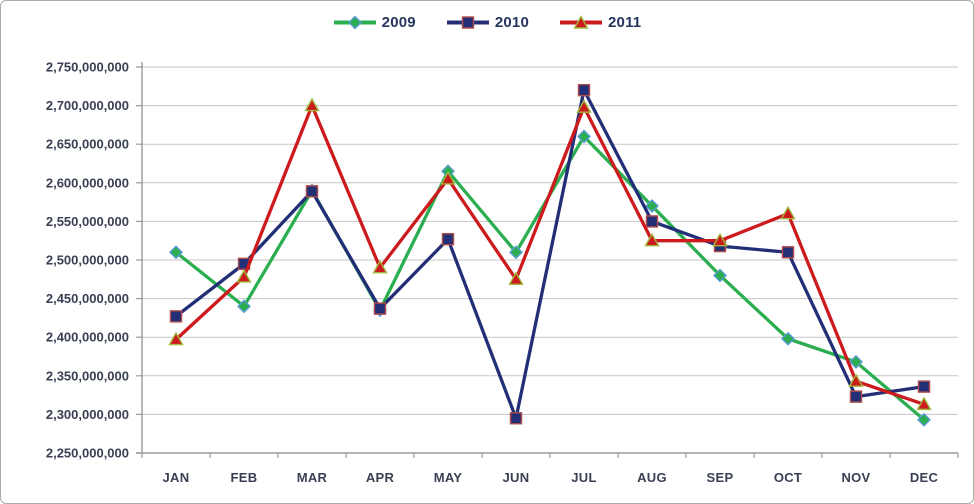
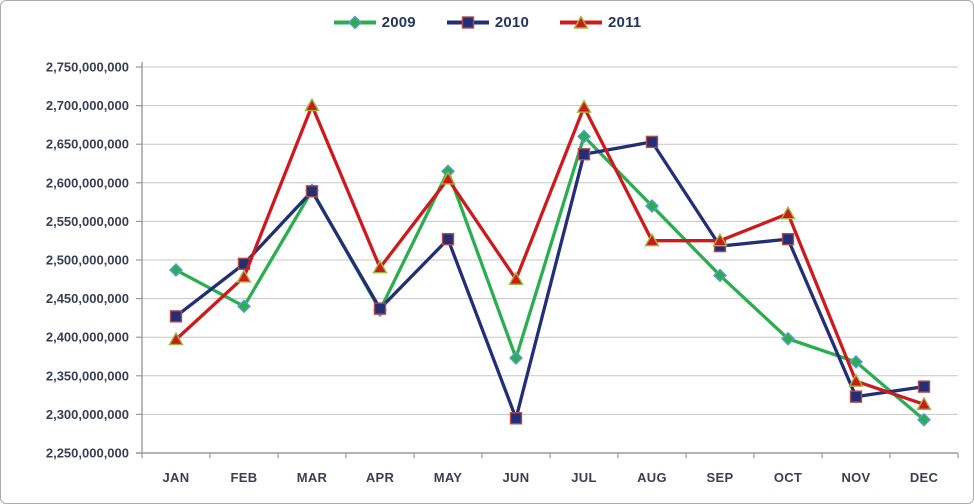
2009/JAN: 2510000000 -> 2490000000
2009/JUN: 2510000000 -> 2370000000
2010/JUL: 2720000000 -> 2640000000
2010/AUG: 2550000000 -> 2650000000
2010/OCT: 2510000000 -> 2530000000
